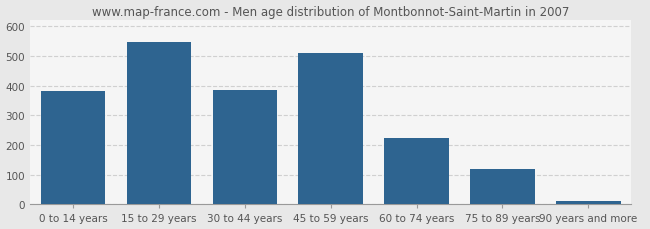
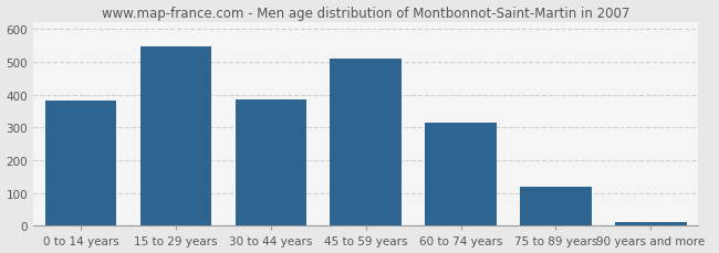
60 to 74 years: 225 -> 315
